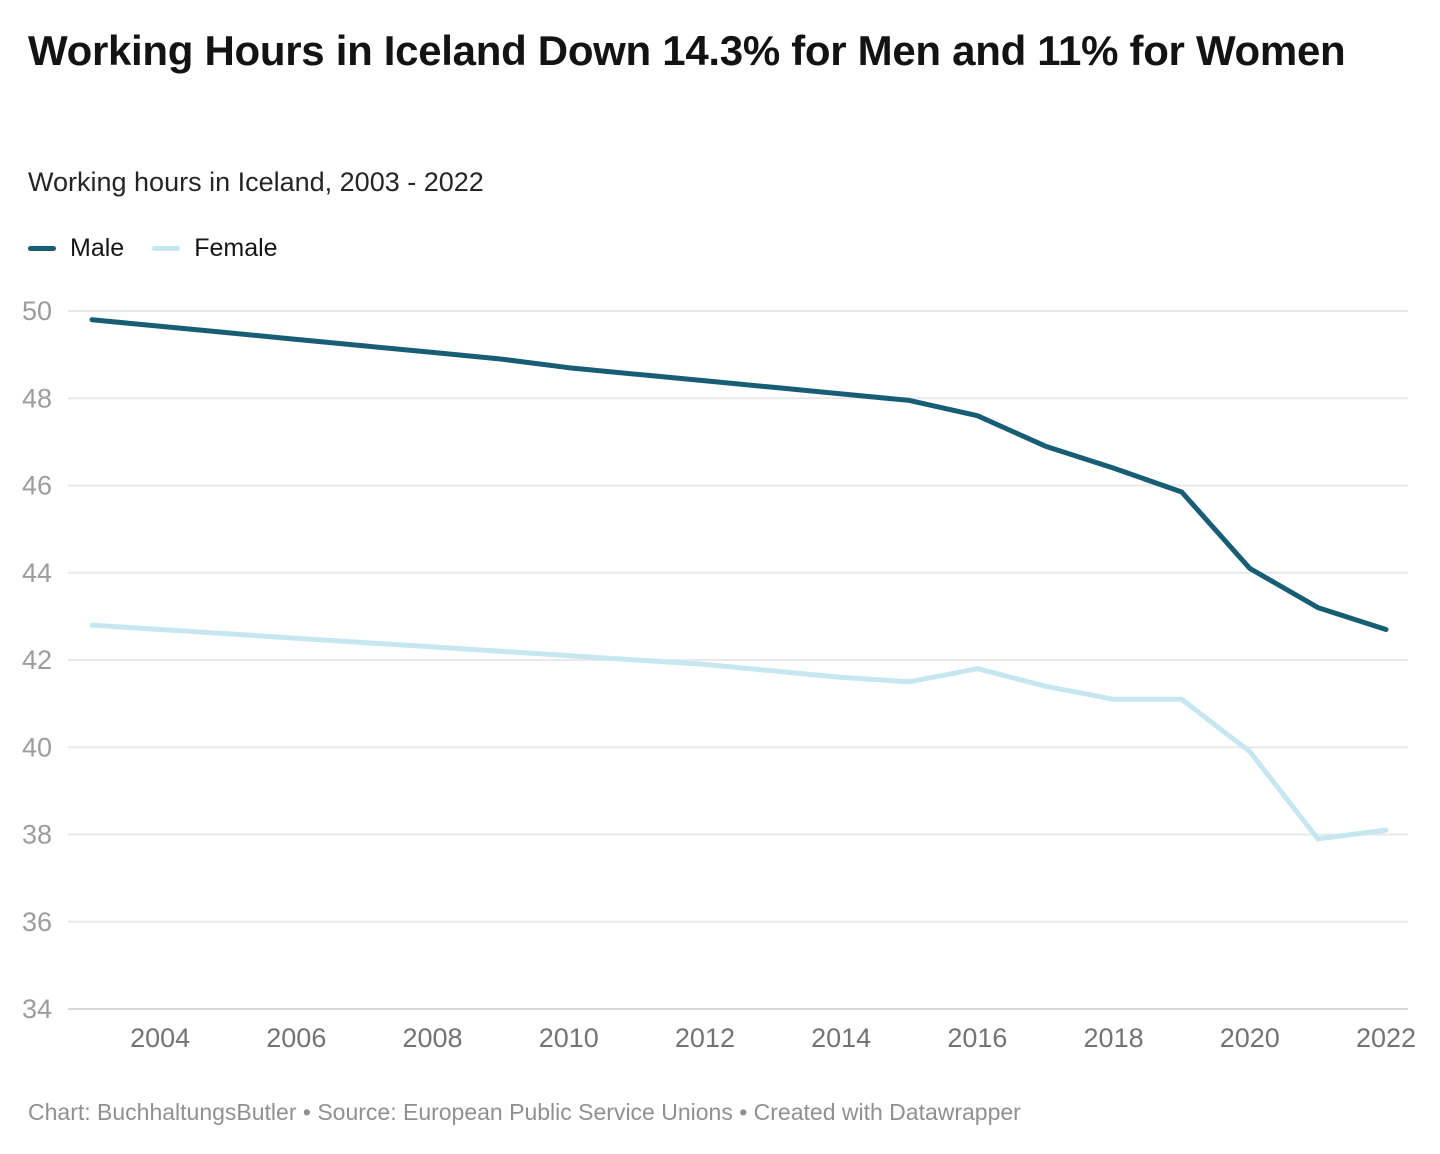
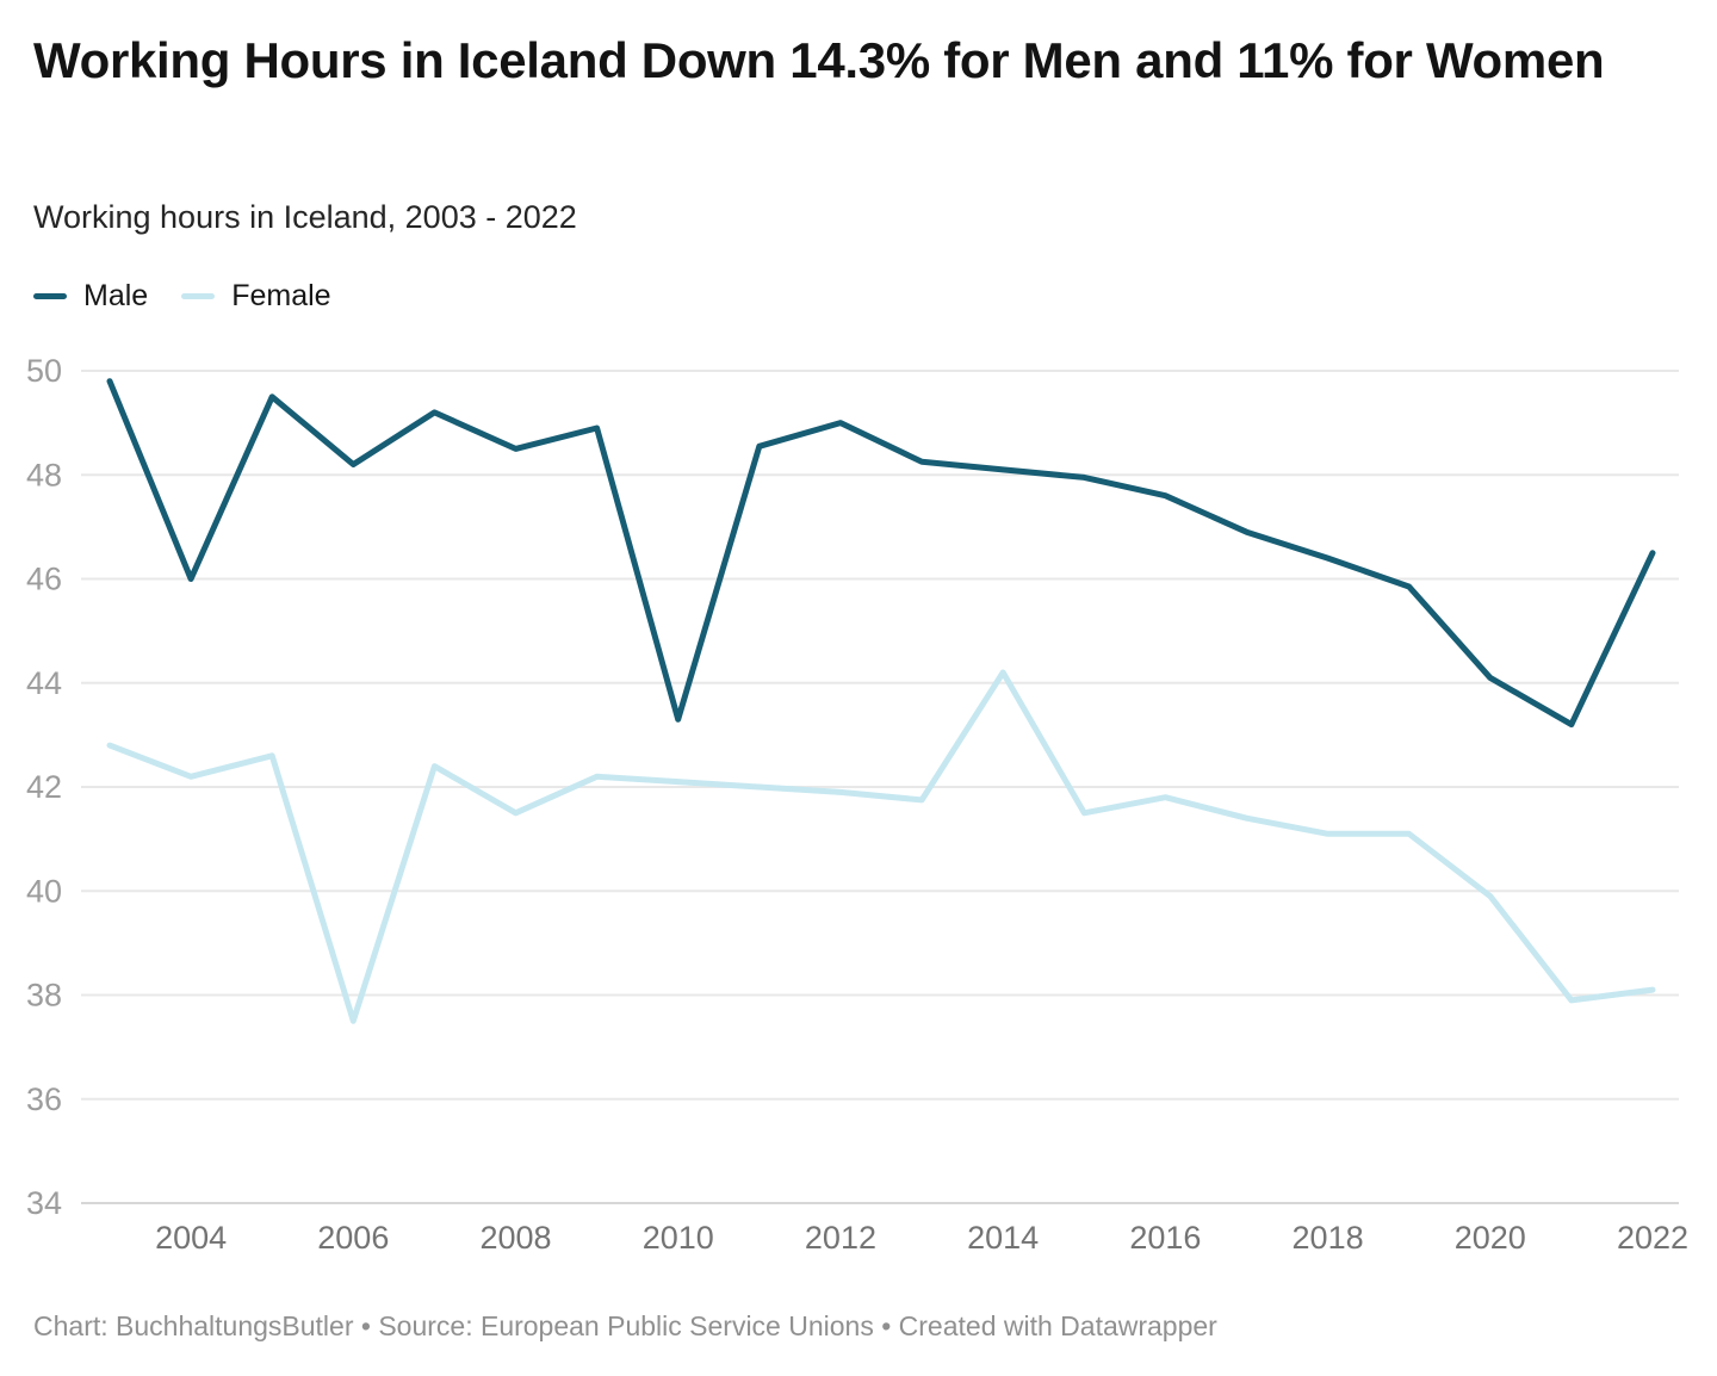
Male/2004: 49.6 -> 46.0
Female/2004: 42.7 -> 42.2
Male/2006: 49.4 -> 48.2
Female/2006: 42.5 -> 37.5
Male/2008: 49.0 -> 48.5
Female/2008: 42.3 -> 41.5
Male/2010: 48.7 -> 43.3
Male/2012: 48.4 -> 49.0
Female/2014: 41.6 -> 44.2
Male/2022: 42.7 -> 46.5
